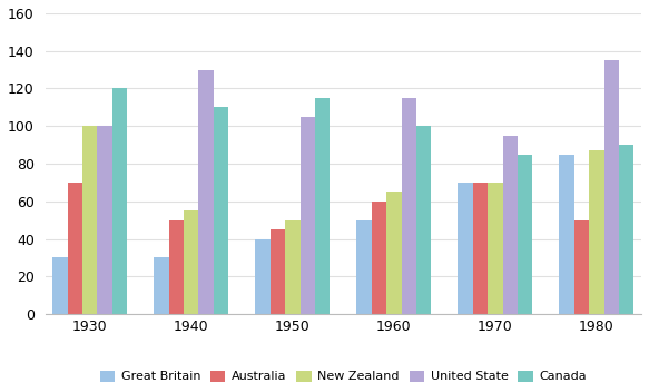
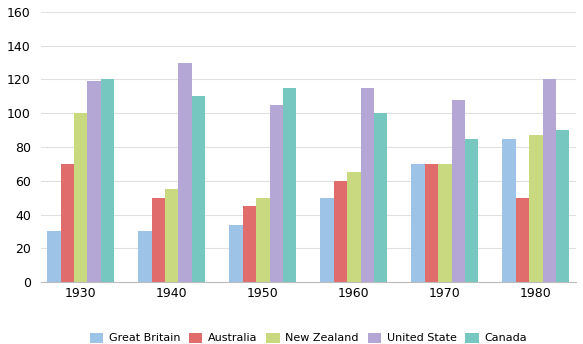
United State/1930: 100 -> 119
Great Britain/1950: 40 -> 34
United State/1970: 95 -> 108
United State/1980: 135 -> 120
